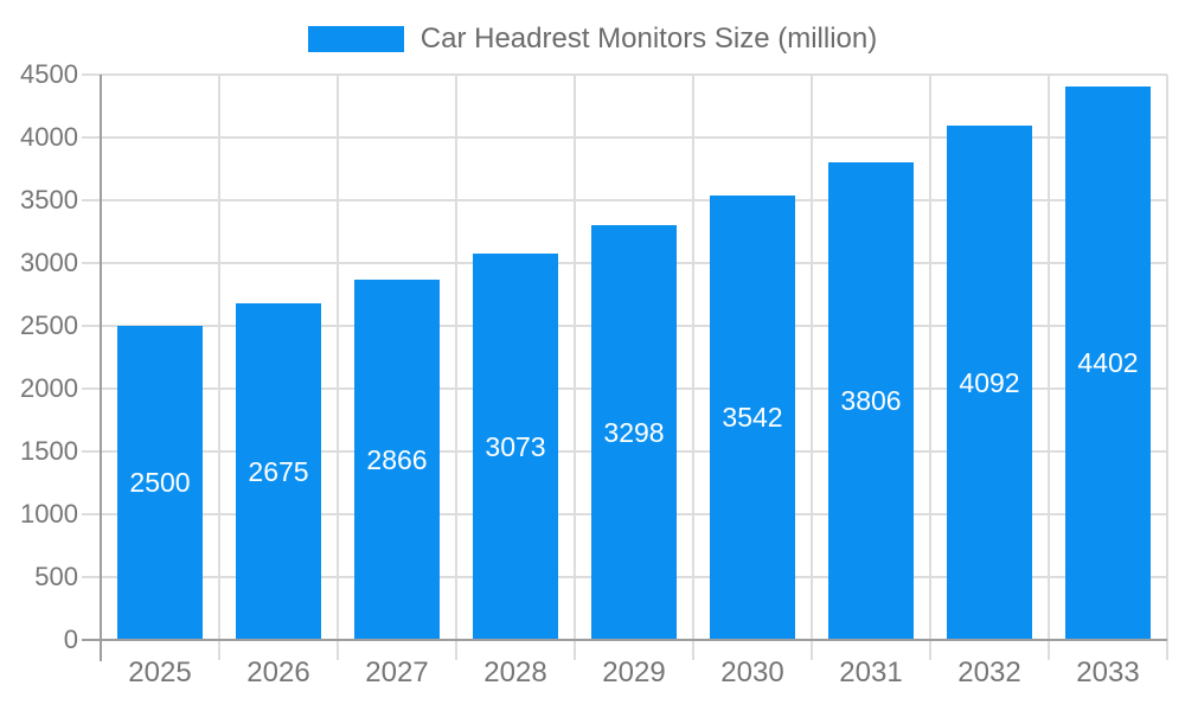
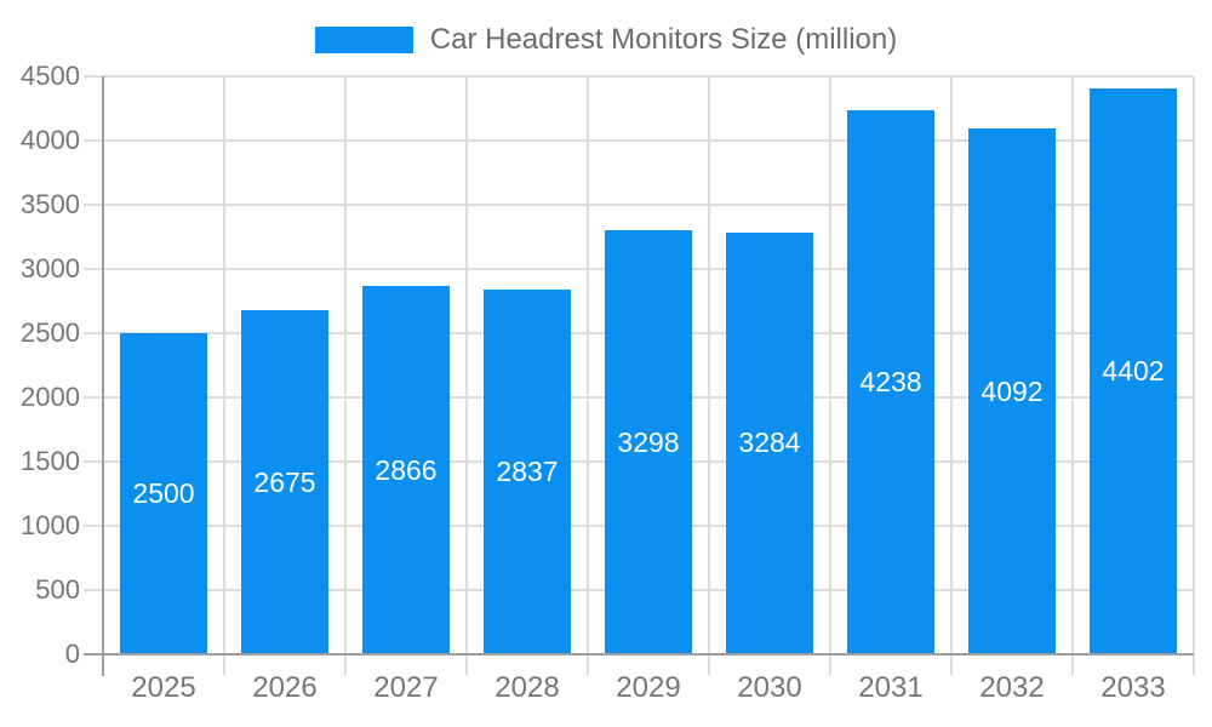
2028: 3073 -> 2837
2030: 3542 -> 3284
2031: 3806 -> 4238
